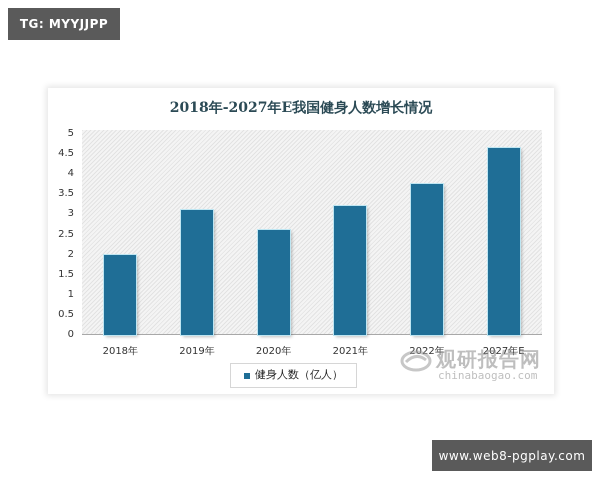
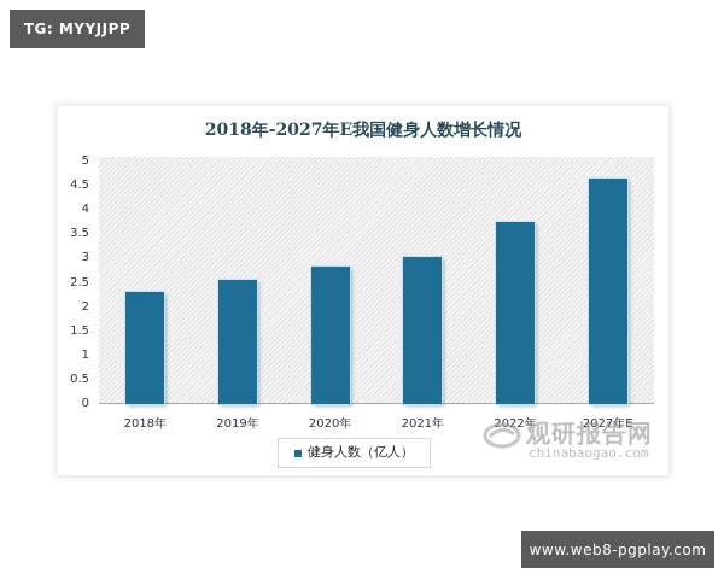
2018年: 2.0 -> 2.3
2019年: 3.1 -> 2.6
2020年: 2.6 -> 2.8
2021年: 3.2 -> 3.0
